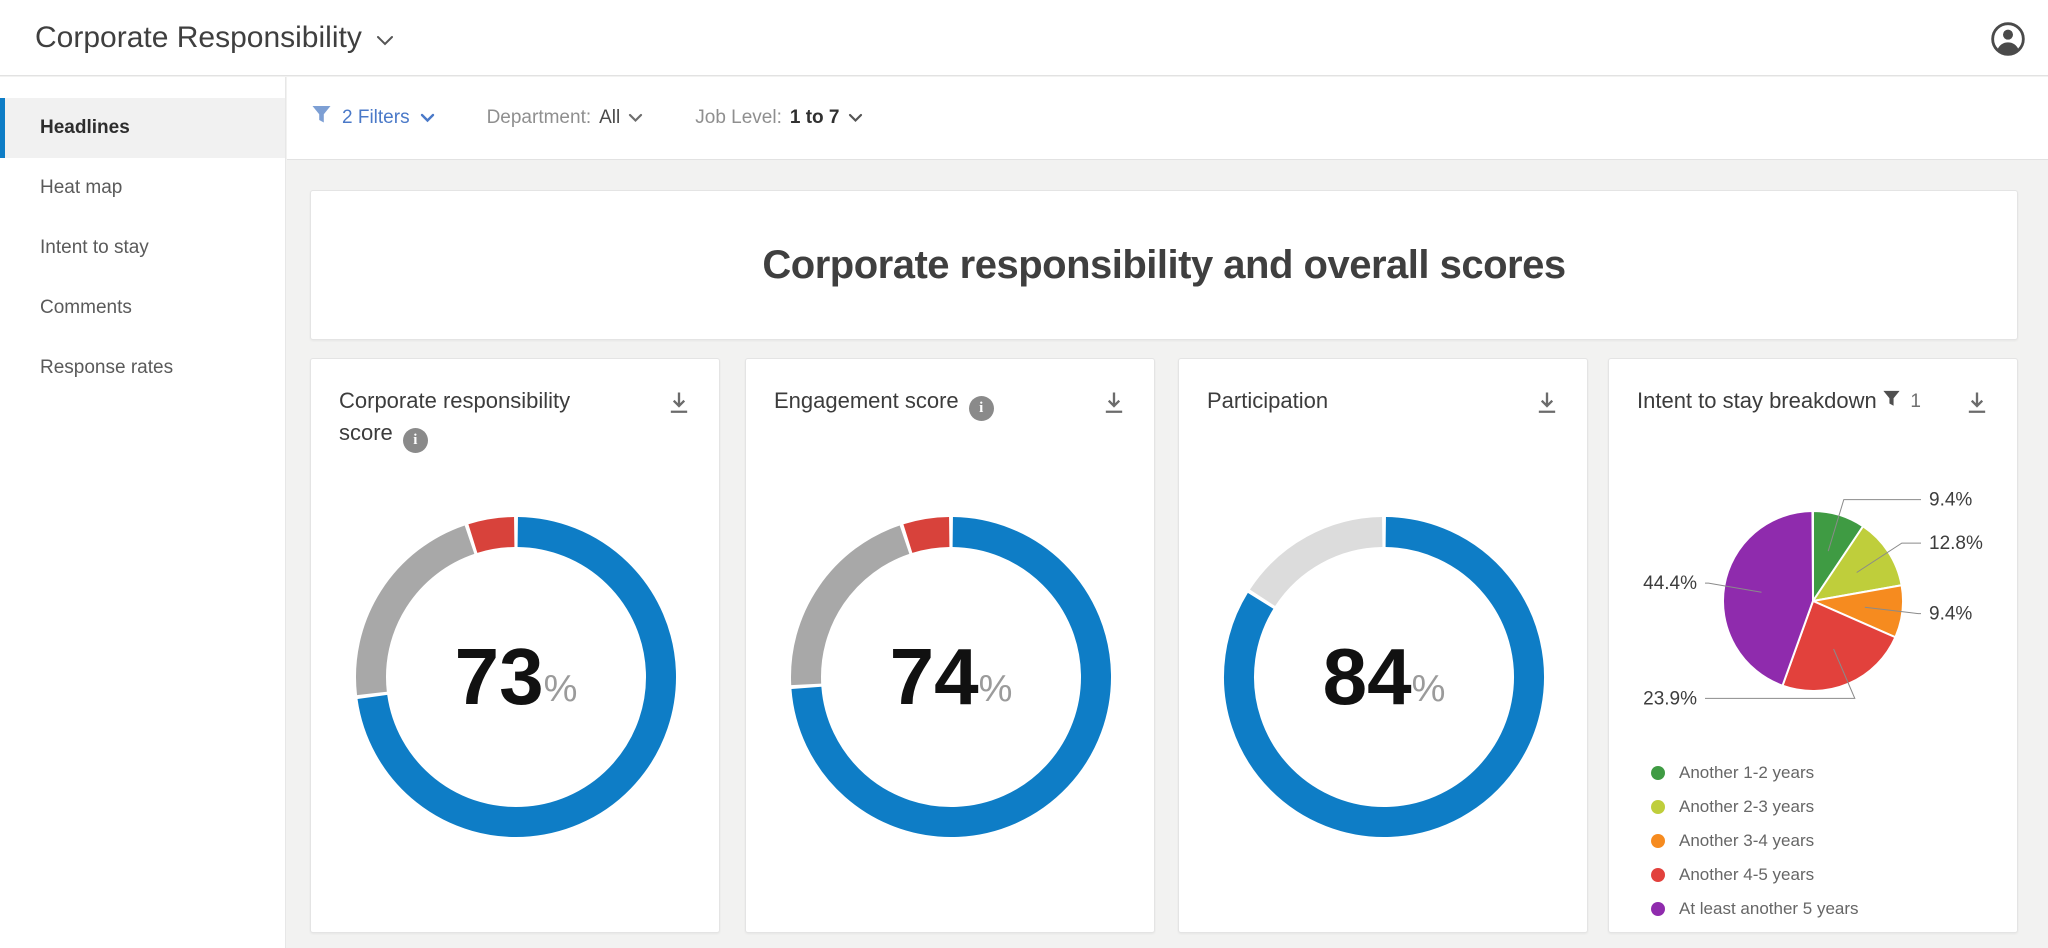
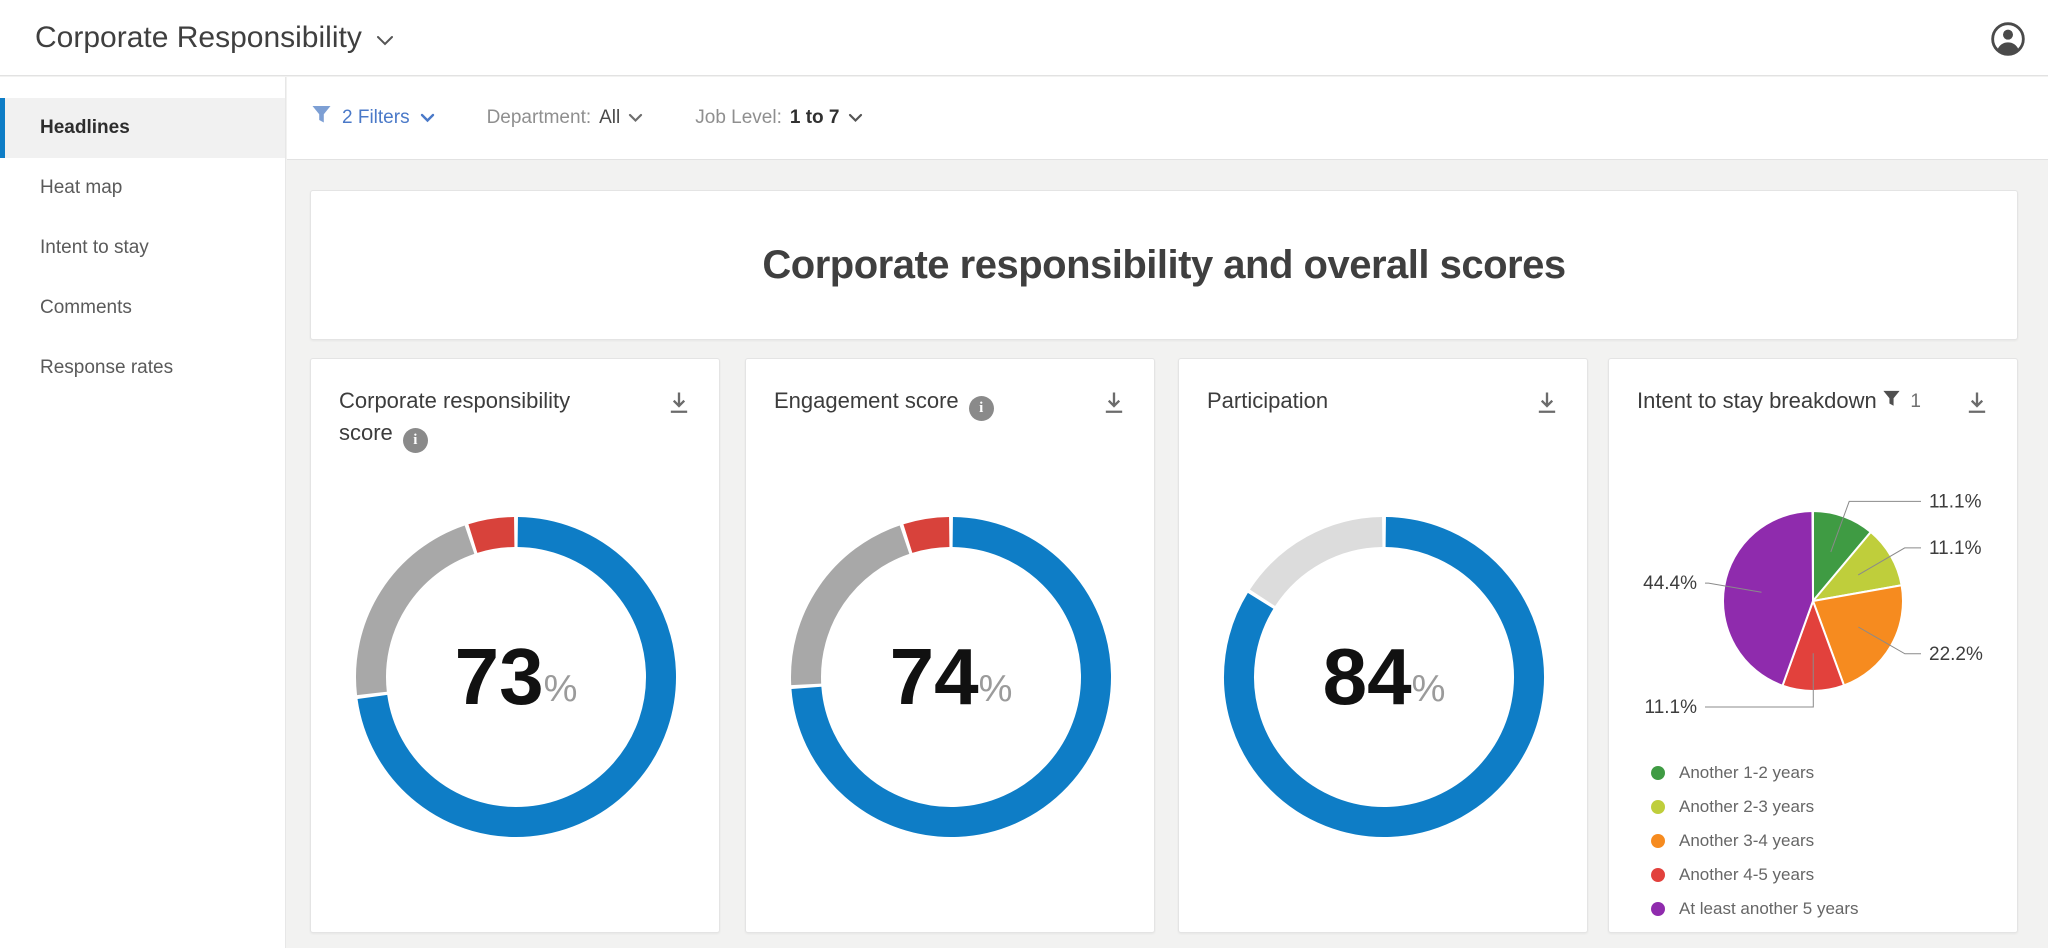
Intent to stay breakdown/Another 1-2 years: 9.4% -> 11.1%
Intent to stay breakdown/Another 2-3 years: 12.8% -> 11.1%
Intent to stay breakdown/Another 3-4 years: 9.4% -> 22.2%
Intent to stay breakdown/Another 4-5 years: 23.9% -> 11.1%
